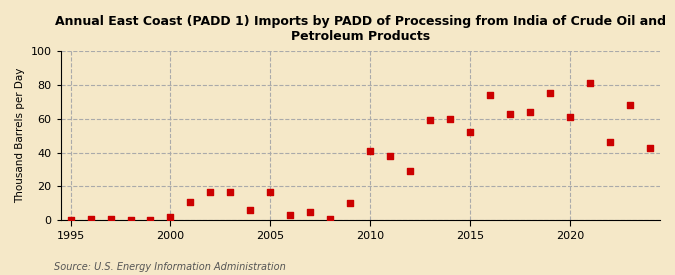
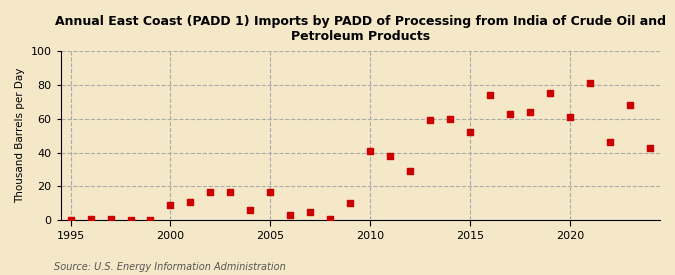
2000: 2 -> 9
